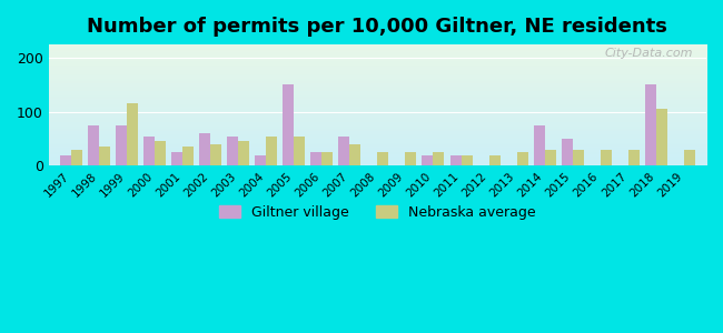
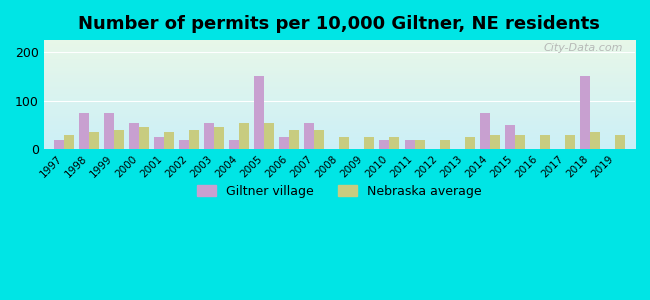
Nebraska average/1999: 115 -> 40
Giltner village/2002: 60 -> 20
Nebraska average/2006: 25 -> 40
Nebraska average/2018: 105 -> 35
